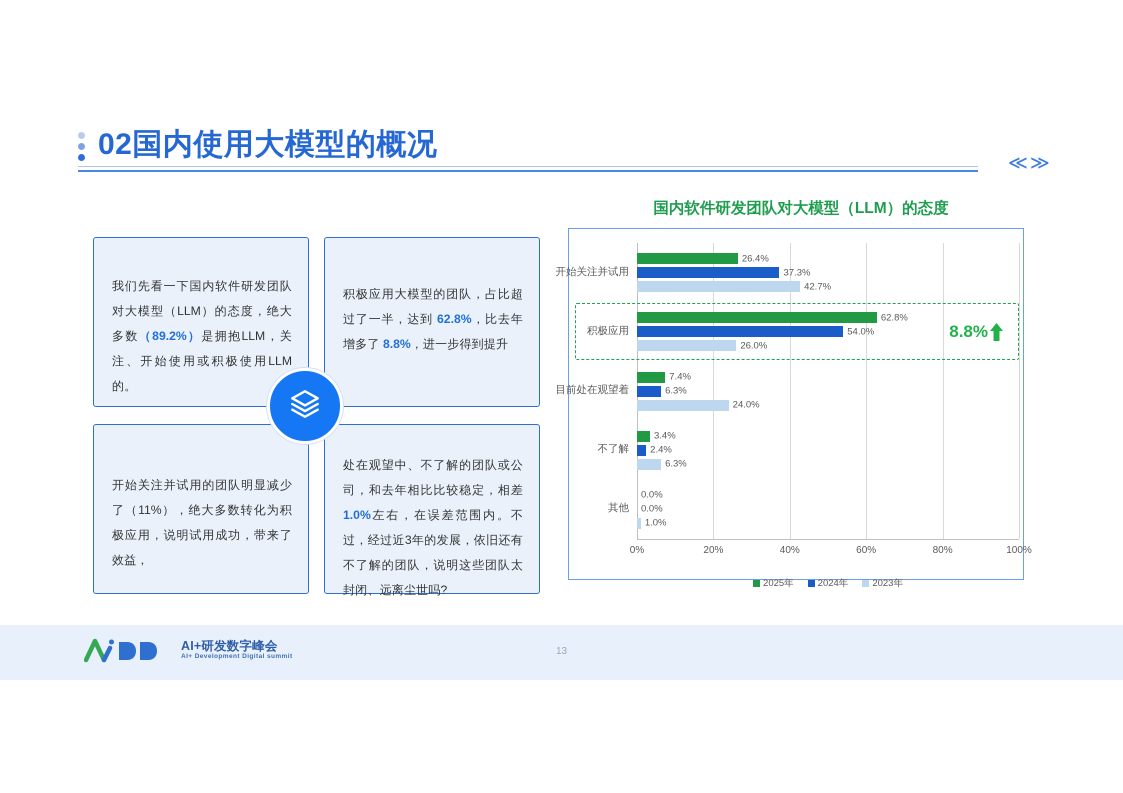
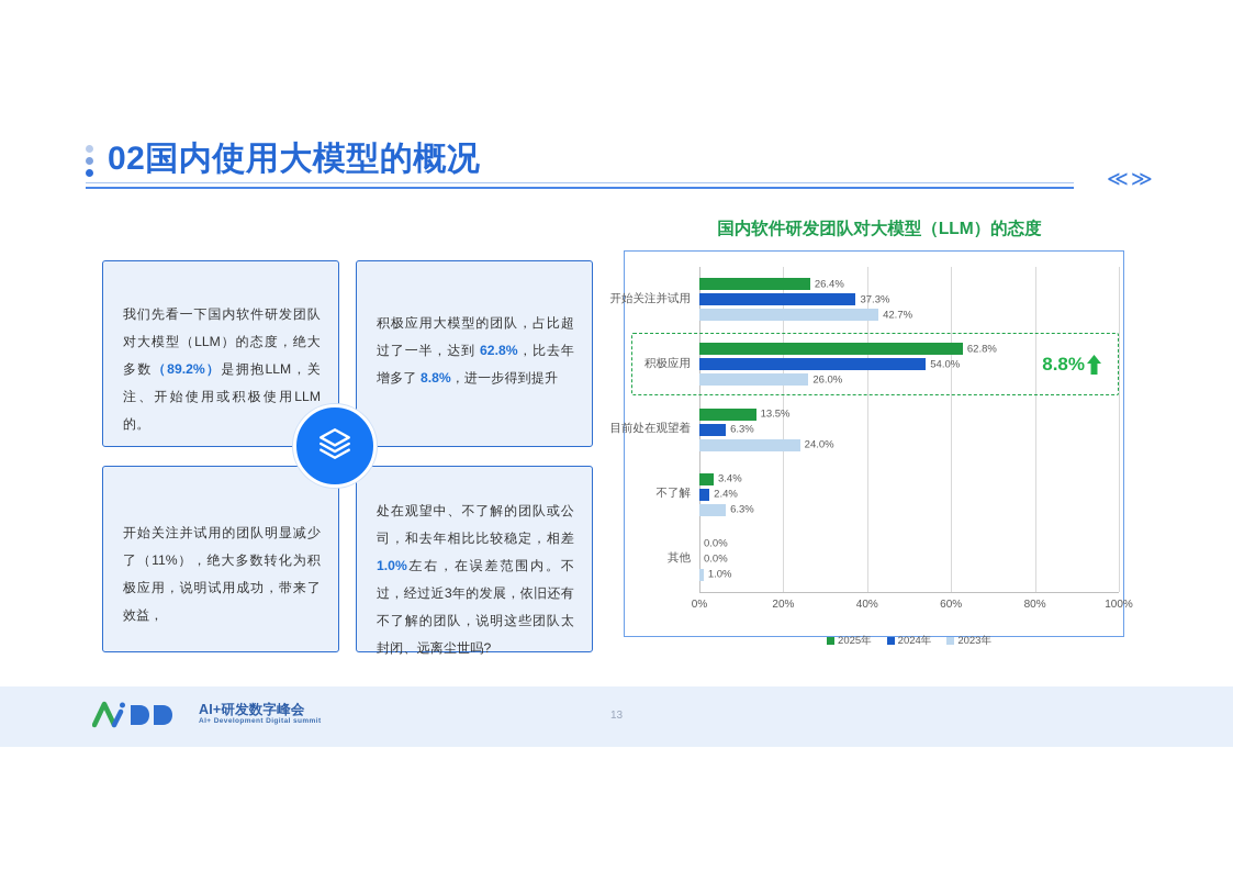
2025年/目前处在观望着: 7.4% -> 13.5%
